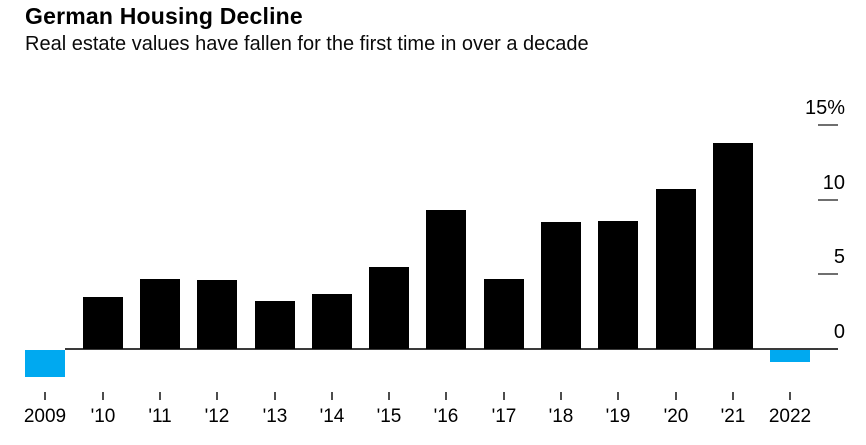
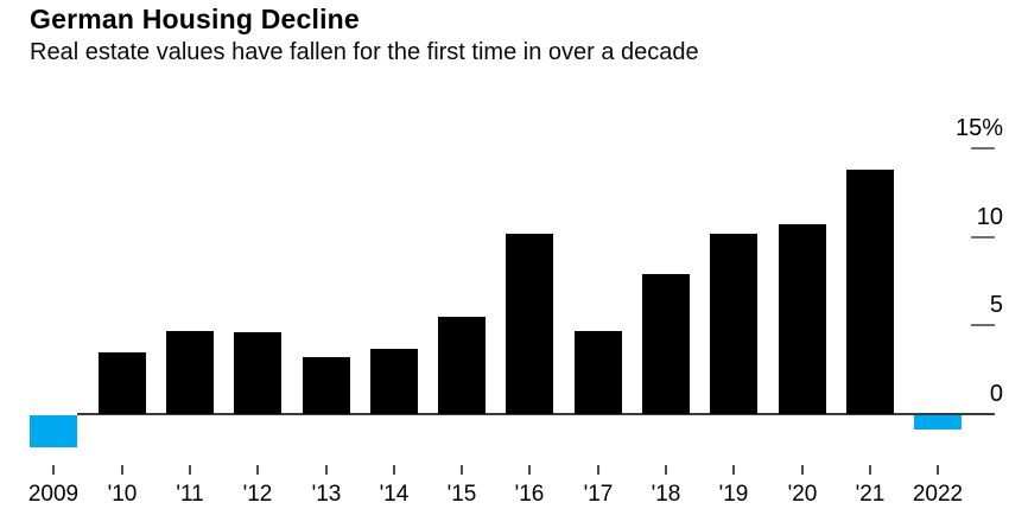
'16: 9.3% -> 10.2%
'18: 8.5% -> 7.9%
'19: 8.6% -> 10.2%
